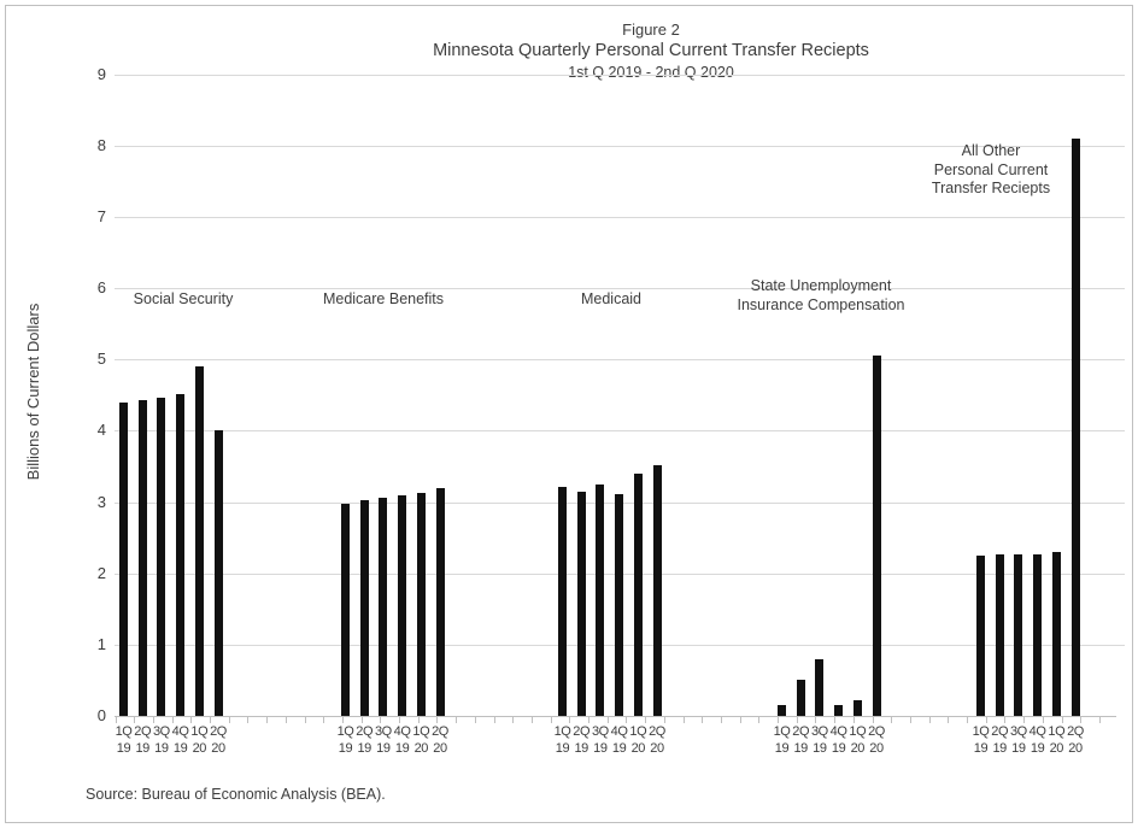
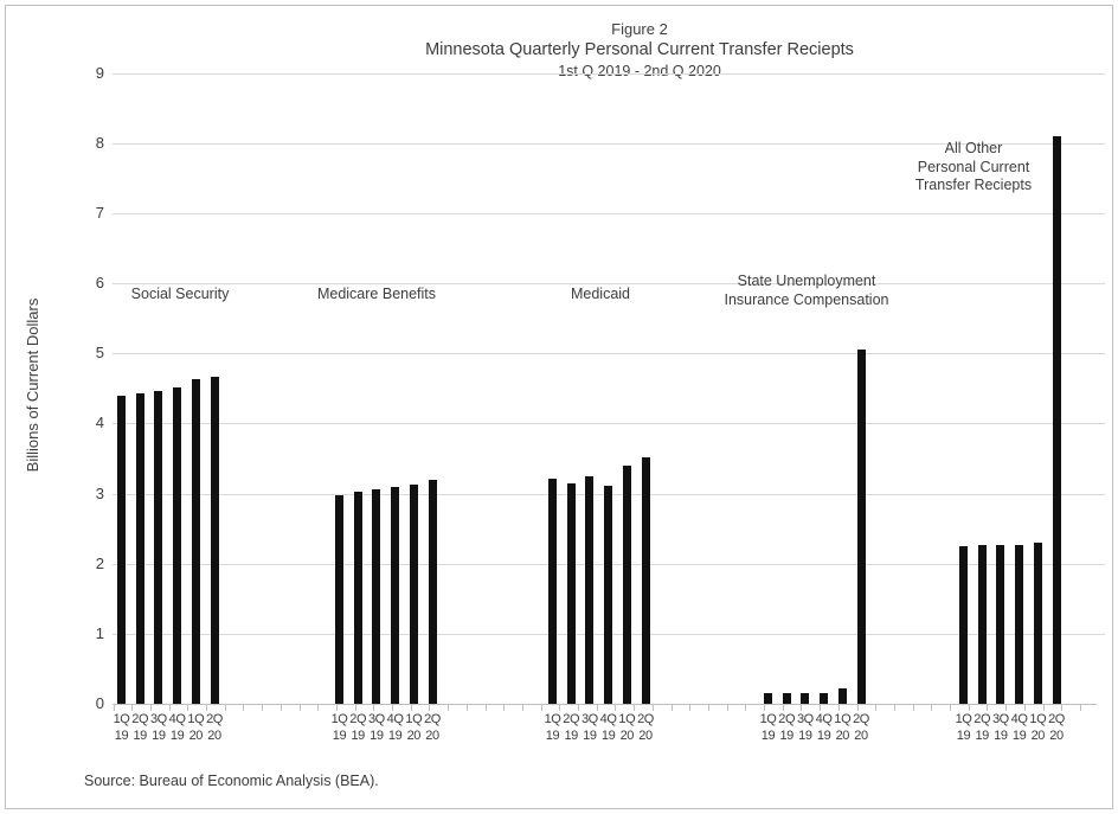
State Unemployment Insurance Compensation/2Q 19: 0.5 -> 0.2
State Unemployment Insurance Compensation/3Q 19: 0.8 -> 0.2
Social Security/1Q 20: 4.9 -> 4.6
Social Security/2Q 20: 4.0 -> 4.7
